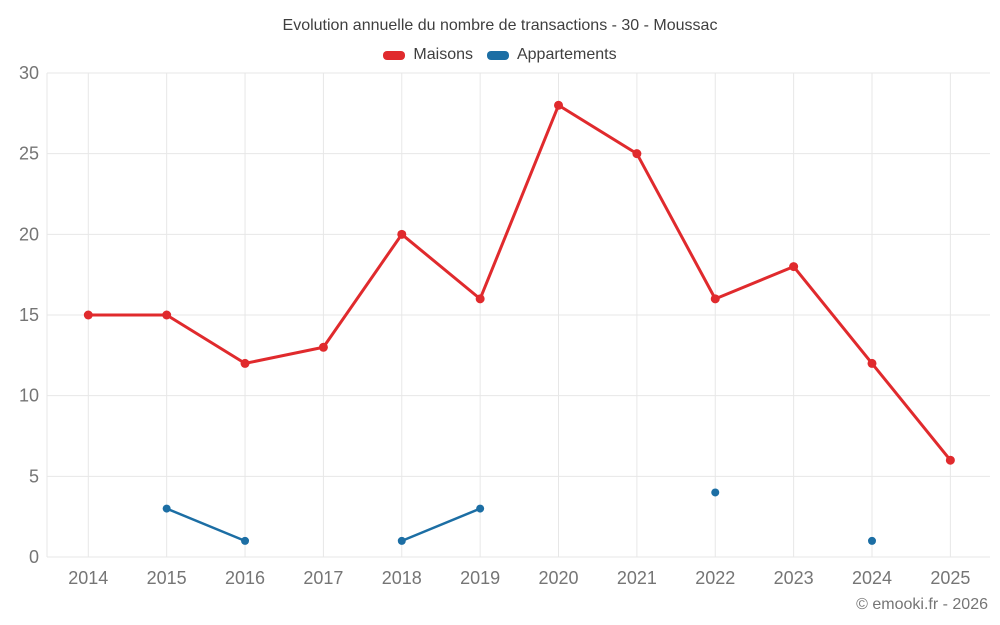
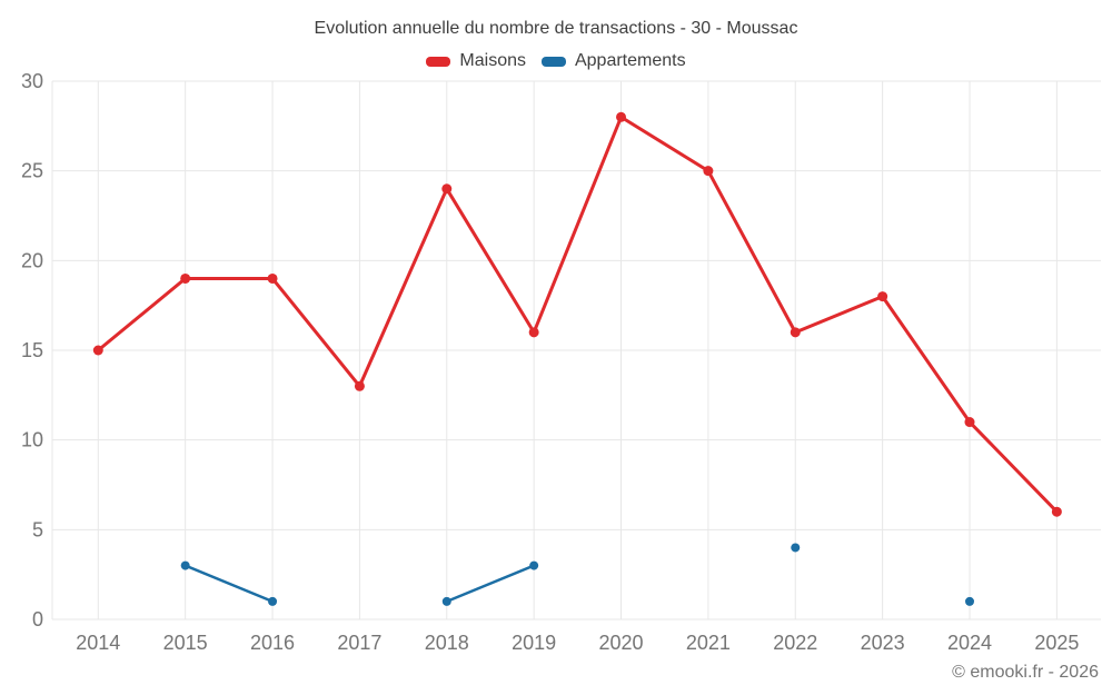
Maisons/2015: 15 -> 19
Maisons/2016: 12 -> 19
Maisons/2018: 20 -> 24
Maisons/2024: 12 -> 11
